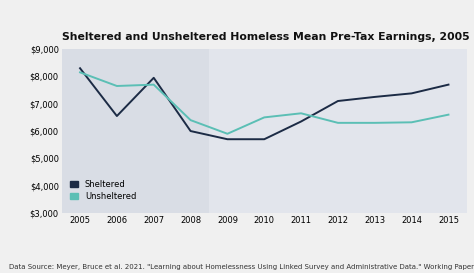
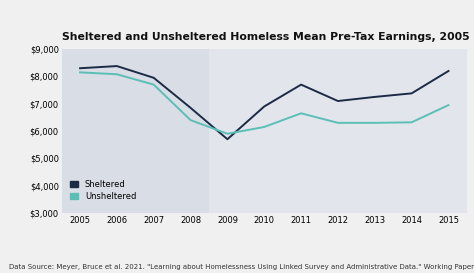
Sheltered/2006: $6,550 -> $8,380
Unsheltered/2006: $7,650 -> $8,080
Sheltered/2008: $6,000 -> $6,850
Sheltered/2010: $5,700 -> $6,900
Unsheltered/2010: $6,500 -> $6,150
Sheltered/2011: $6,350 -> $7,700
Sheltered/2015: $7,700 -> $8,200
Unsheltered/2015: $6,600 -> $6,950
